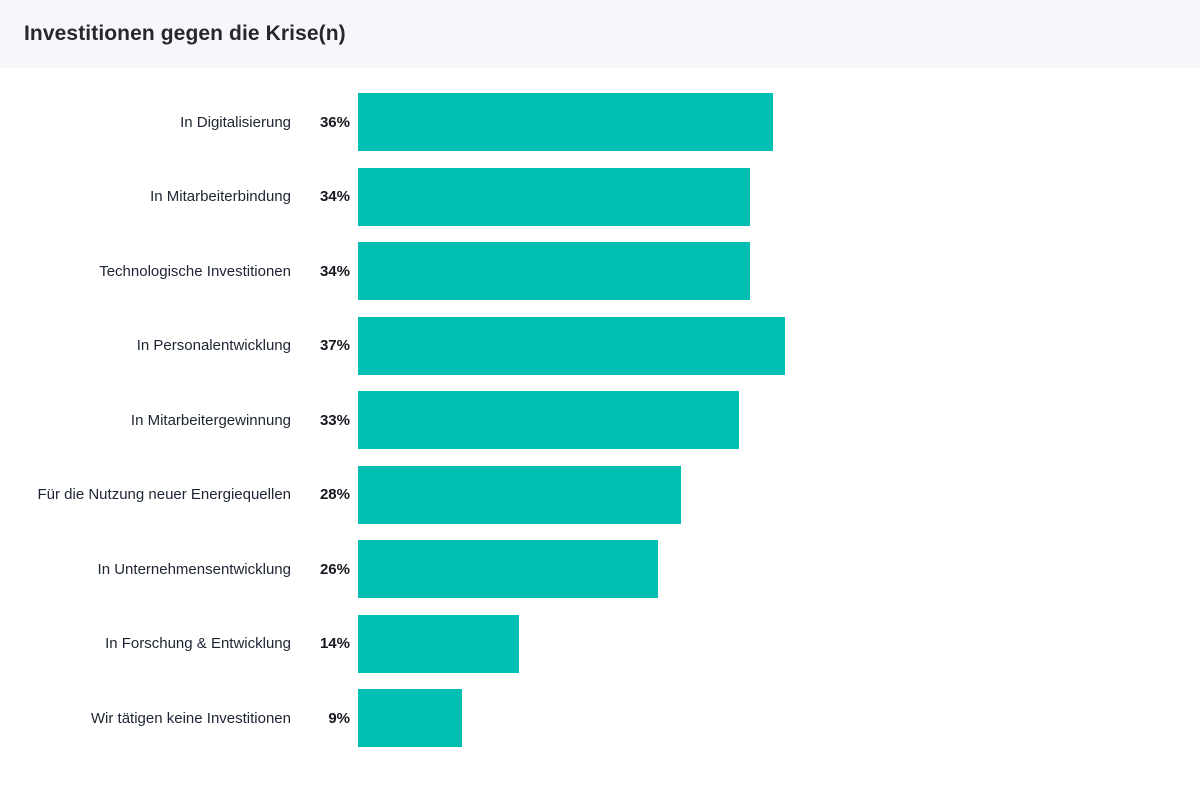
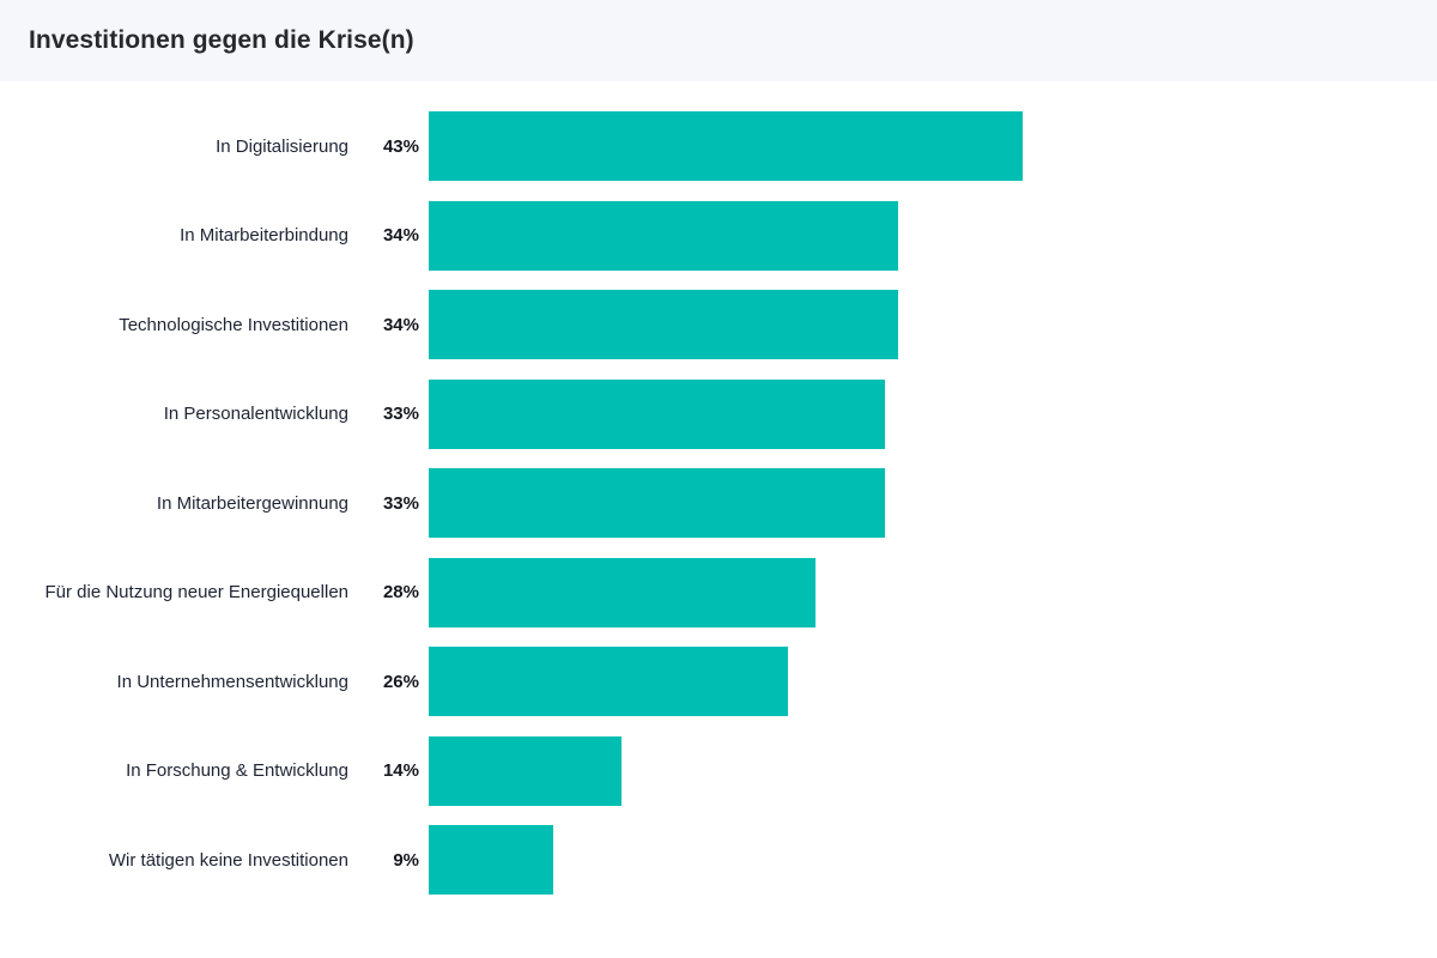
In Digitalisierung: 36% -> 43%
In Personalentwicklung: 37% -> 33%
